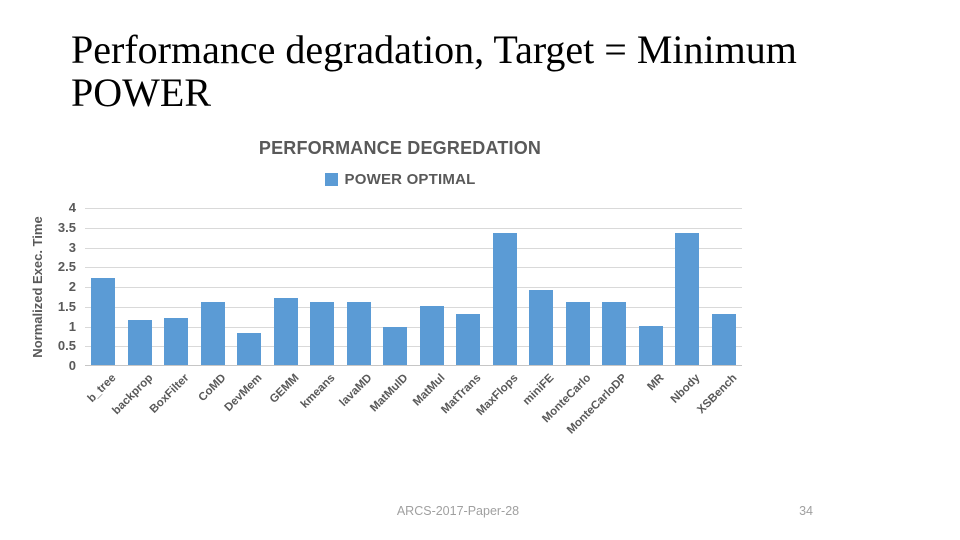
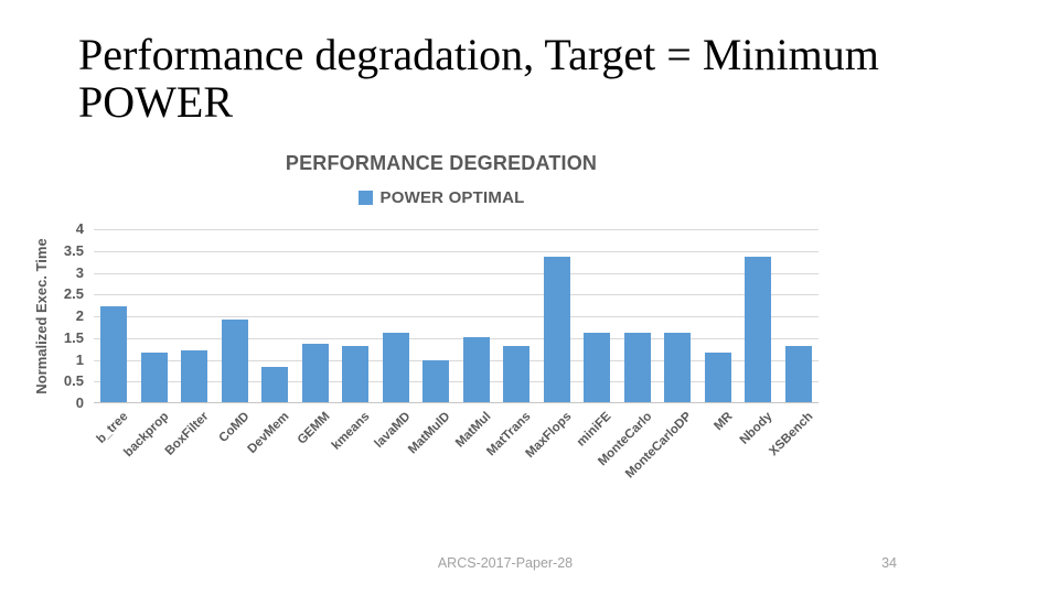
CoMD: 1.6 -> 1.9
GEMM: 1.7 -> 1.4
kmeans: 1.6 -> 1.3
miniFE: 1.9 -> 1.6
MR: 1.0 -> 1.1
